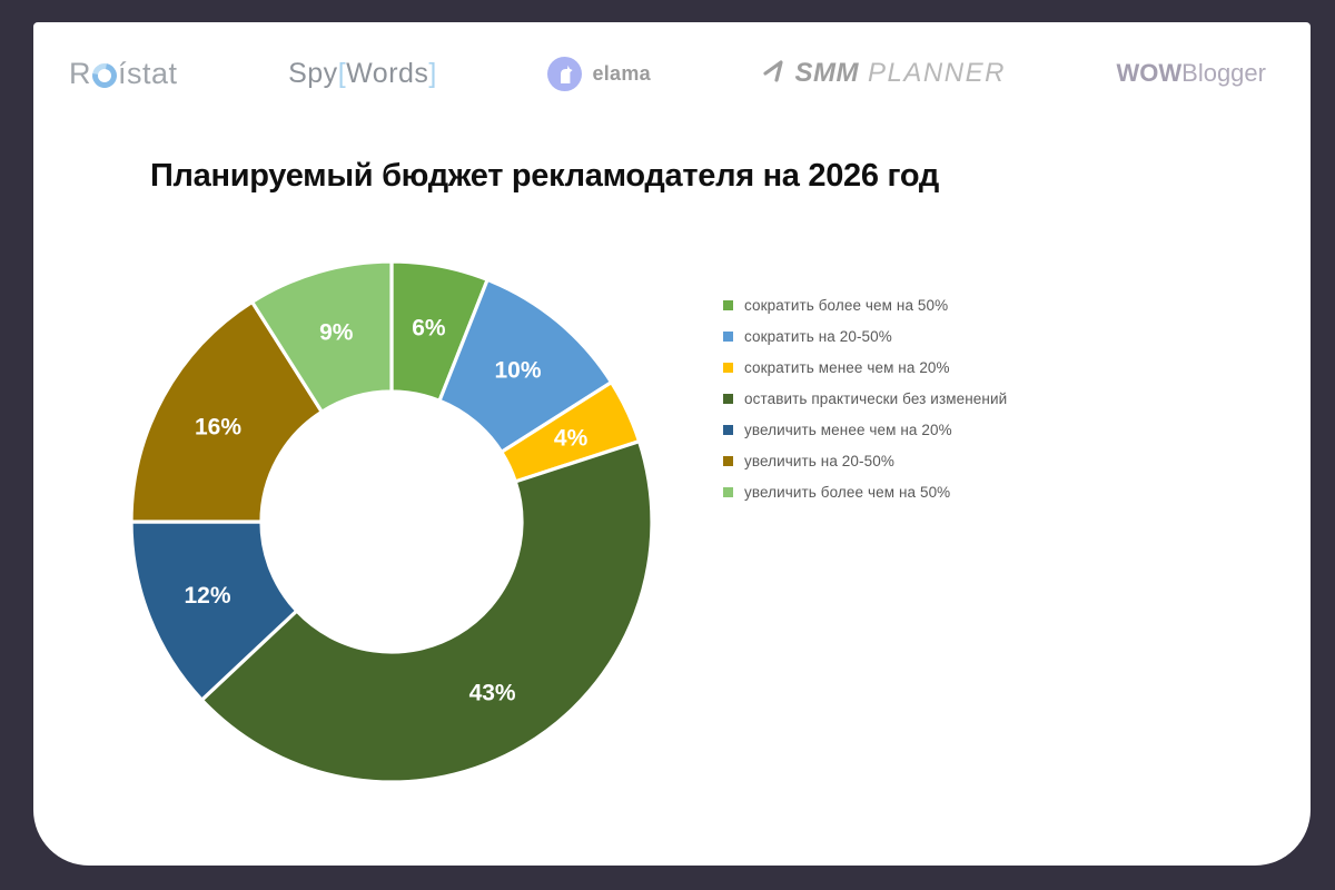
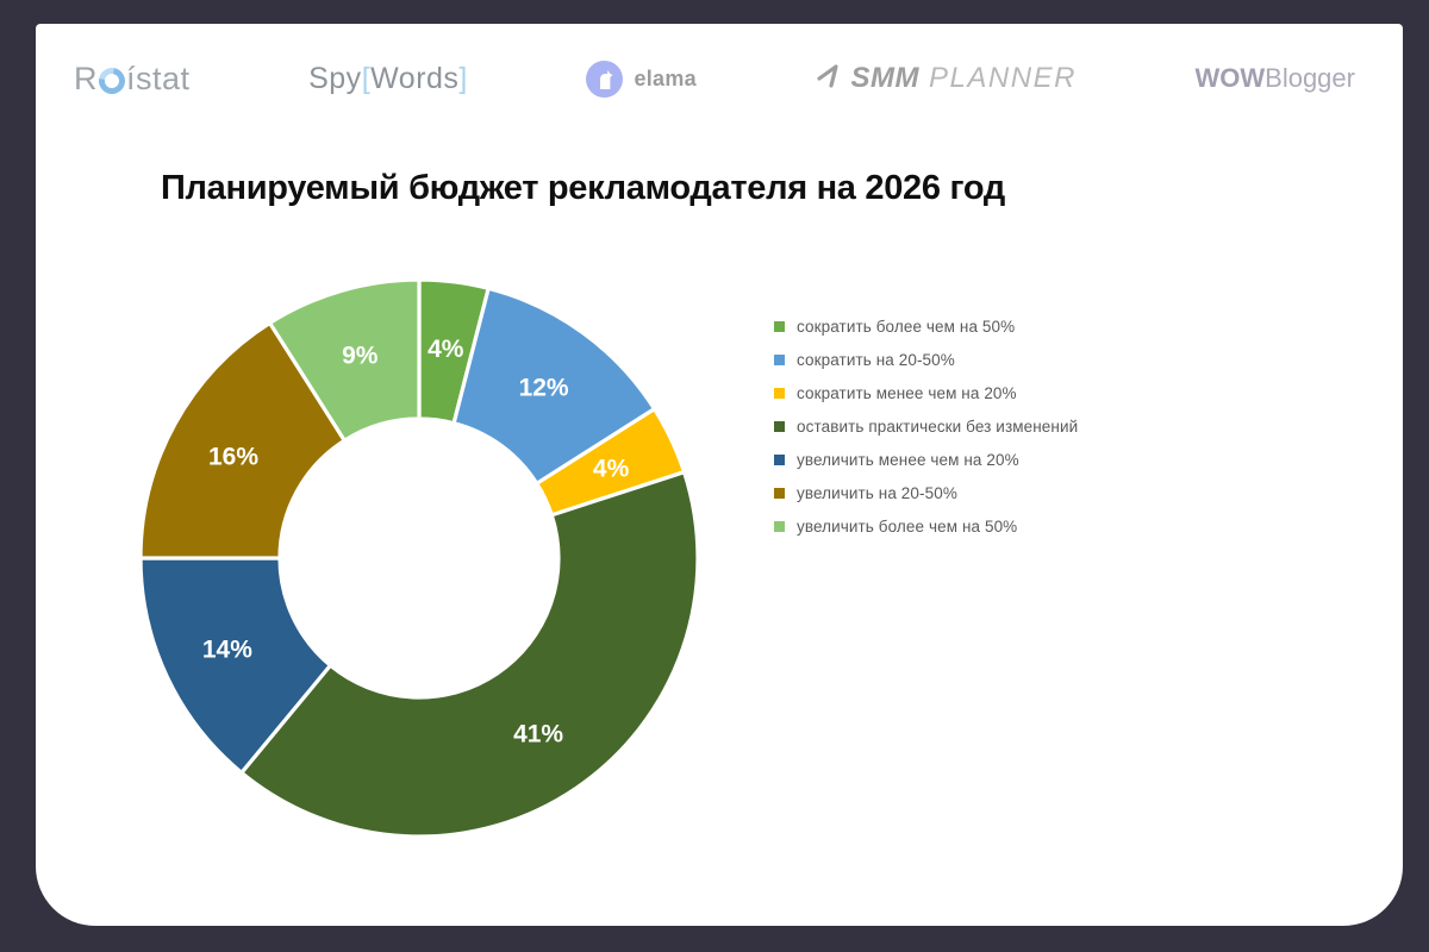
сократить более чем на 50%: 6% -> 4%
сократить на 20-50%: 10% -> 12%
оставить практически без изменений: 43% -> 41%
увеличить менее чем на 20%: 12% -> 14%
